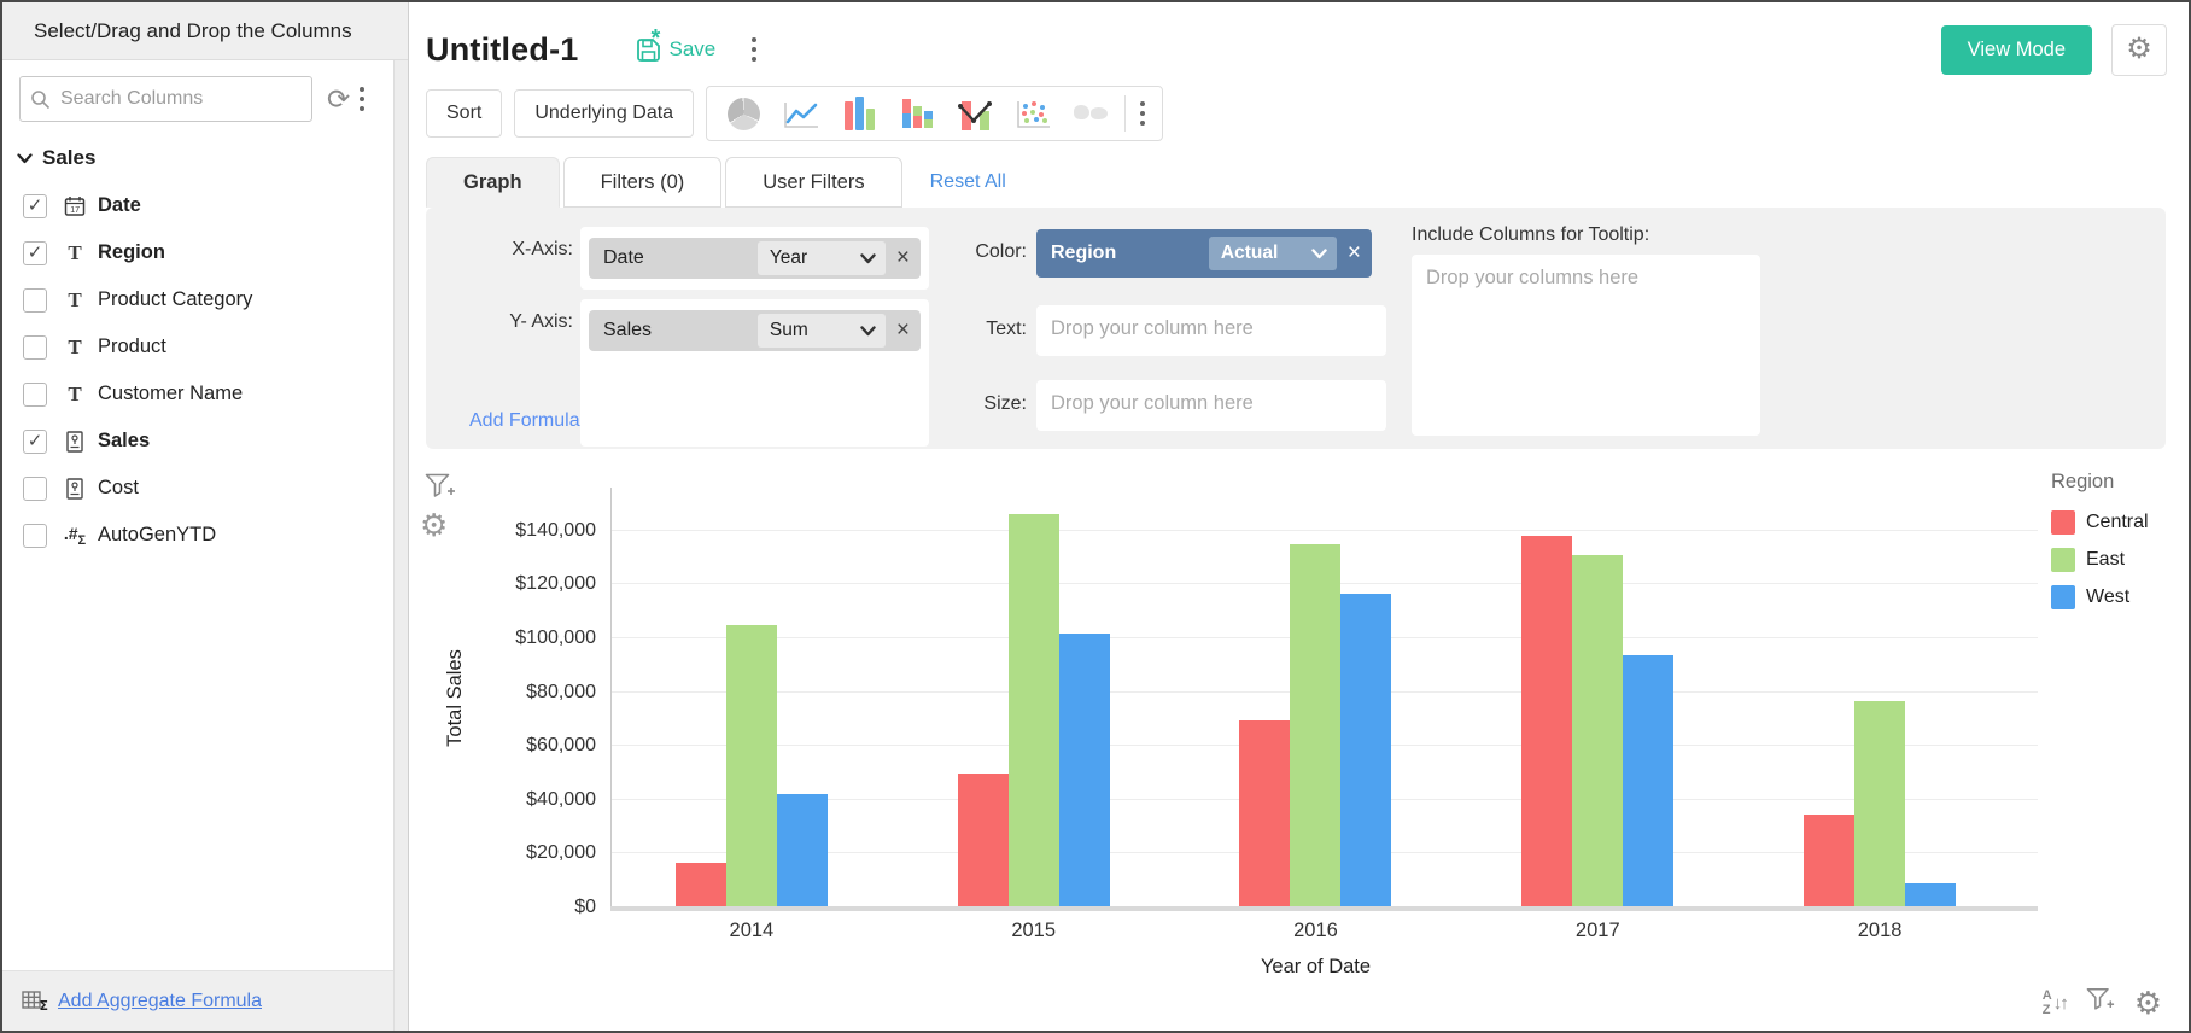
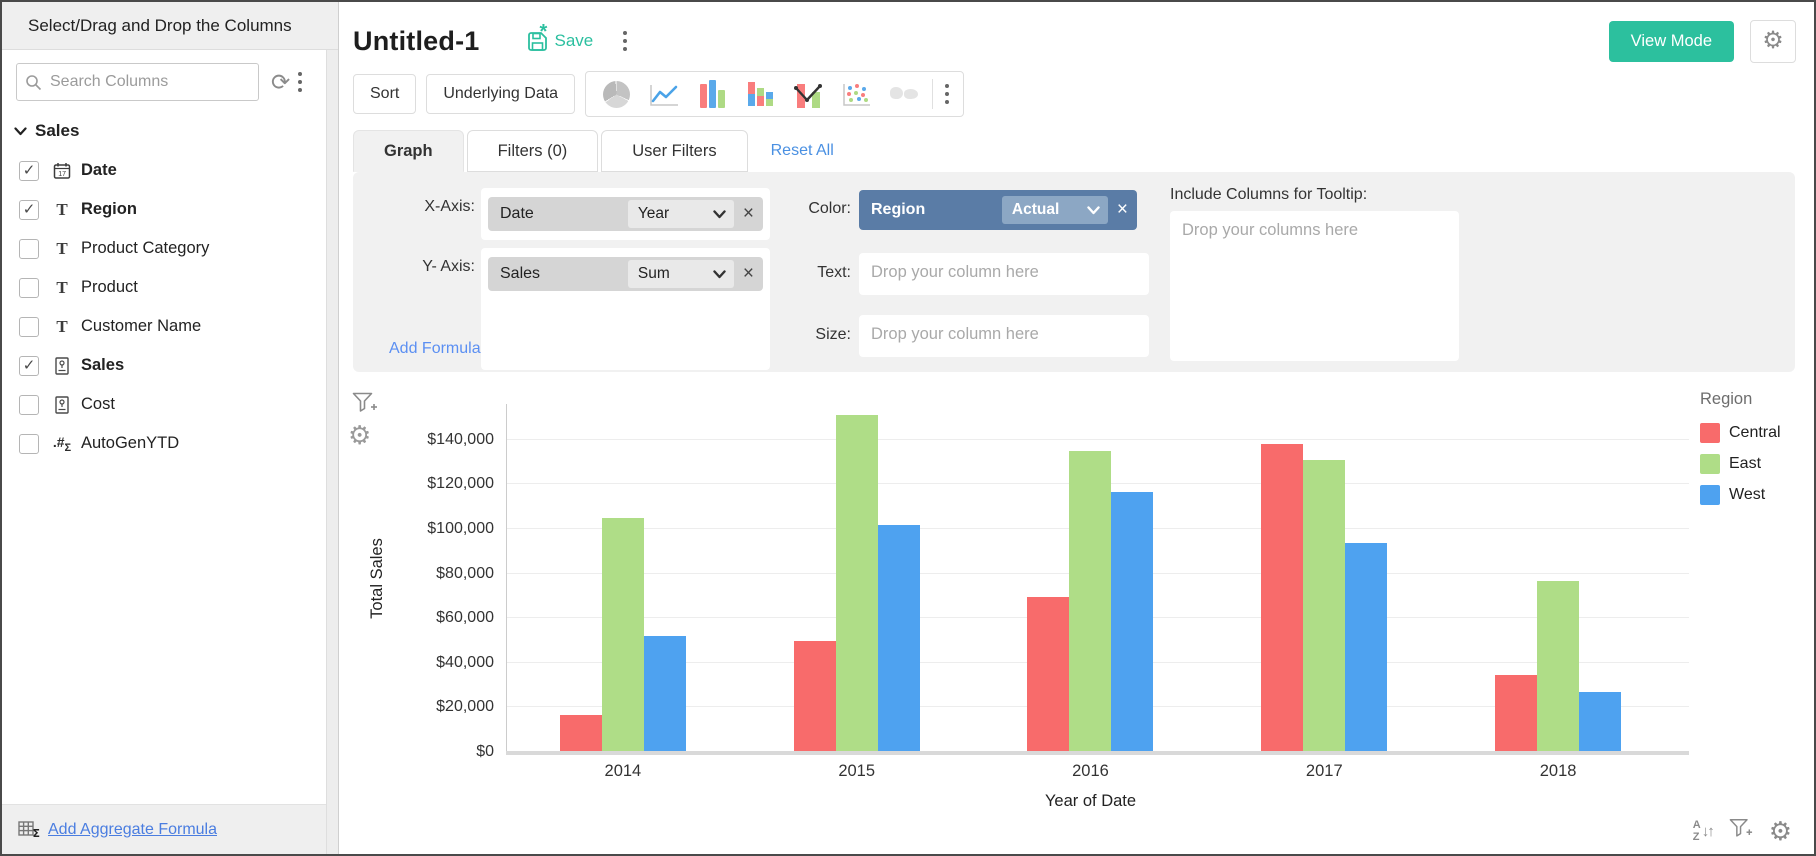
West/2014: $42000 -> $52000
East/2015: $146000 -> $151000
West/2018: $9000 -> $27000
